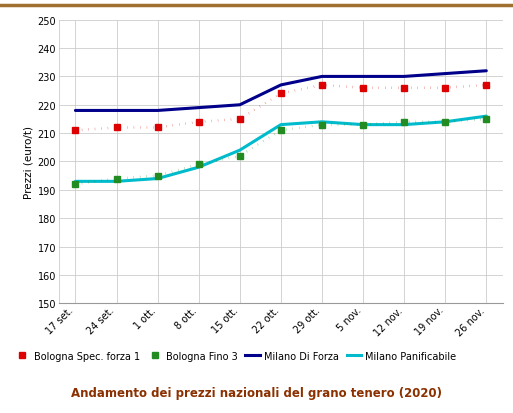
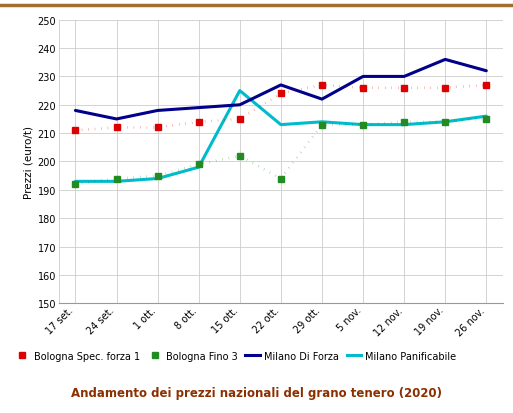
Milano Di Forza/24 set.: 218 -> 215
Milano Panificabile/15 ott.: 204 -> 225
Bologna Fino 3/22 ott.: 211 -> 194
Milano Di Forza/29 ott.: 230 -> 222
Milano Di Forza/19 nov.: 231 -> 236
